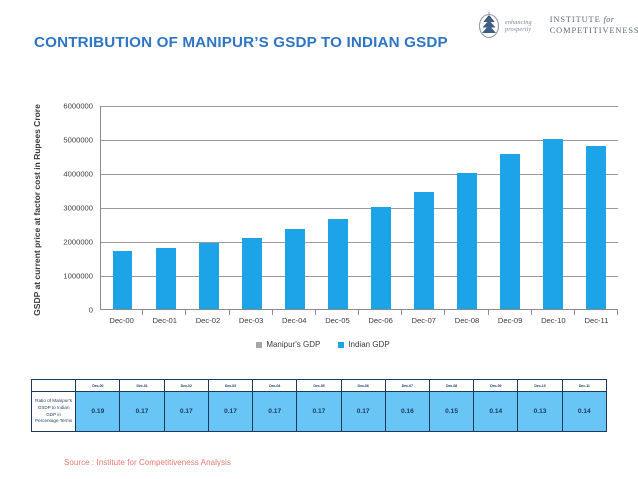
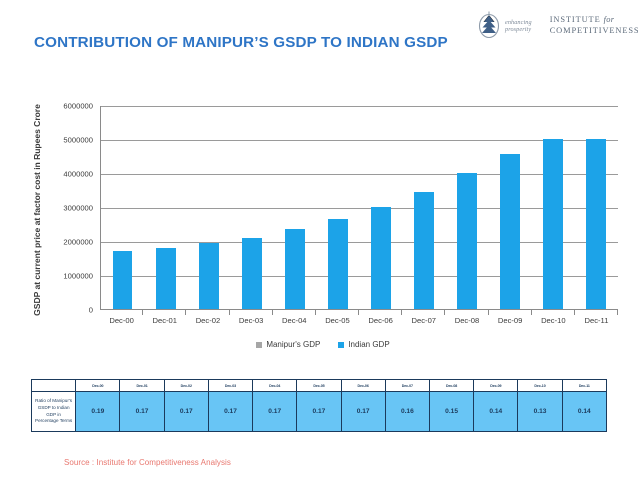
Indian GDP/Dec-11: 4800000 -> 5000000
